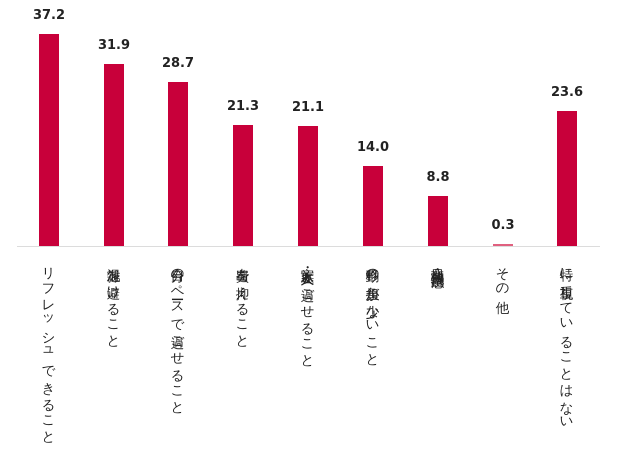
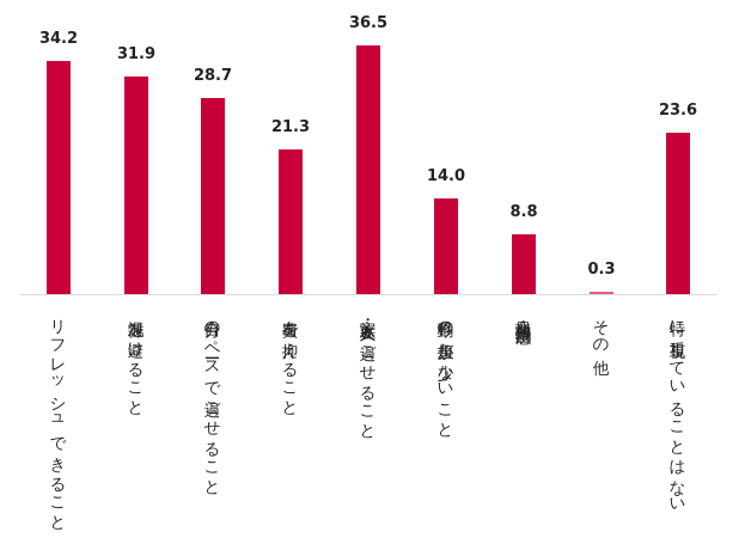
リフレッシュできること: 37.2 -> 34.2
家族・友人と過ごせること: 21.1 -> 36.5
